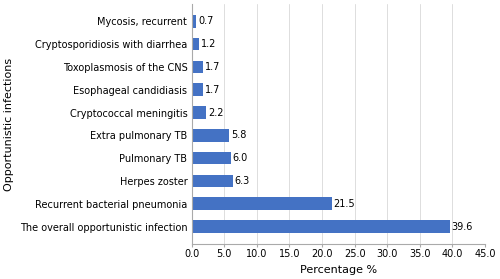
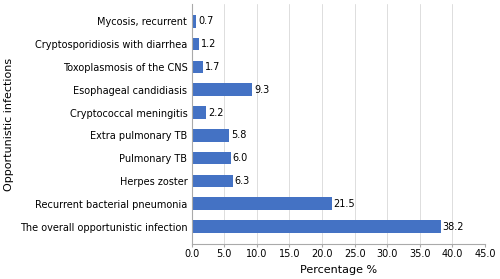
Esophageal candidiasis: 1.7 -> 9.3
The overall opportunistic infection: 39.6 -> 38.2
